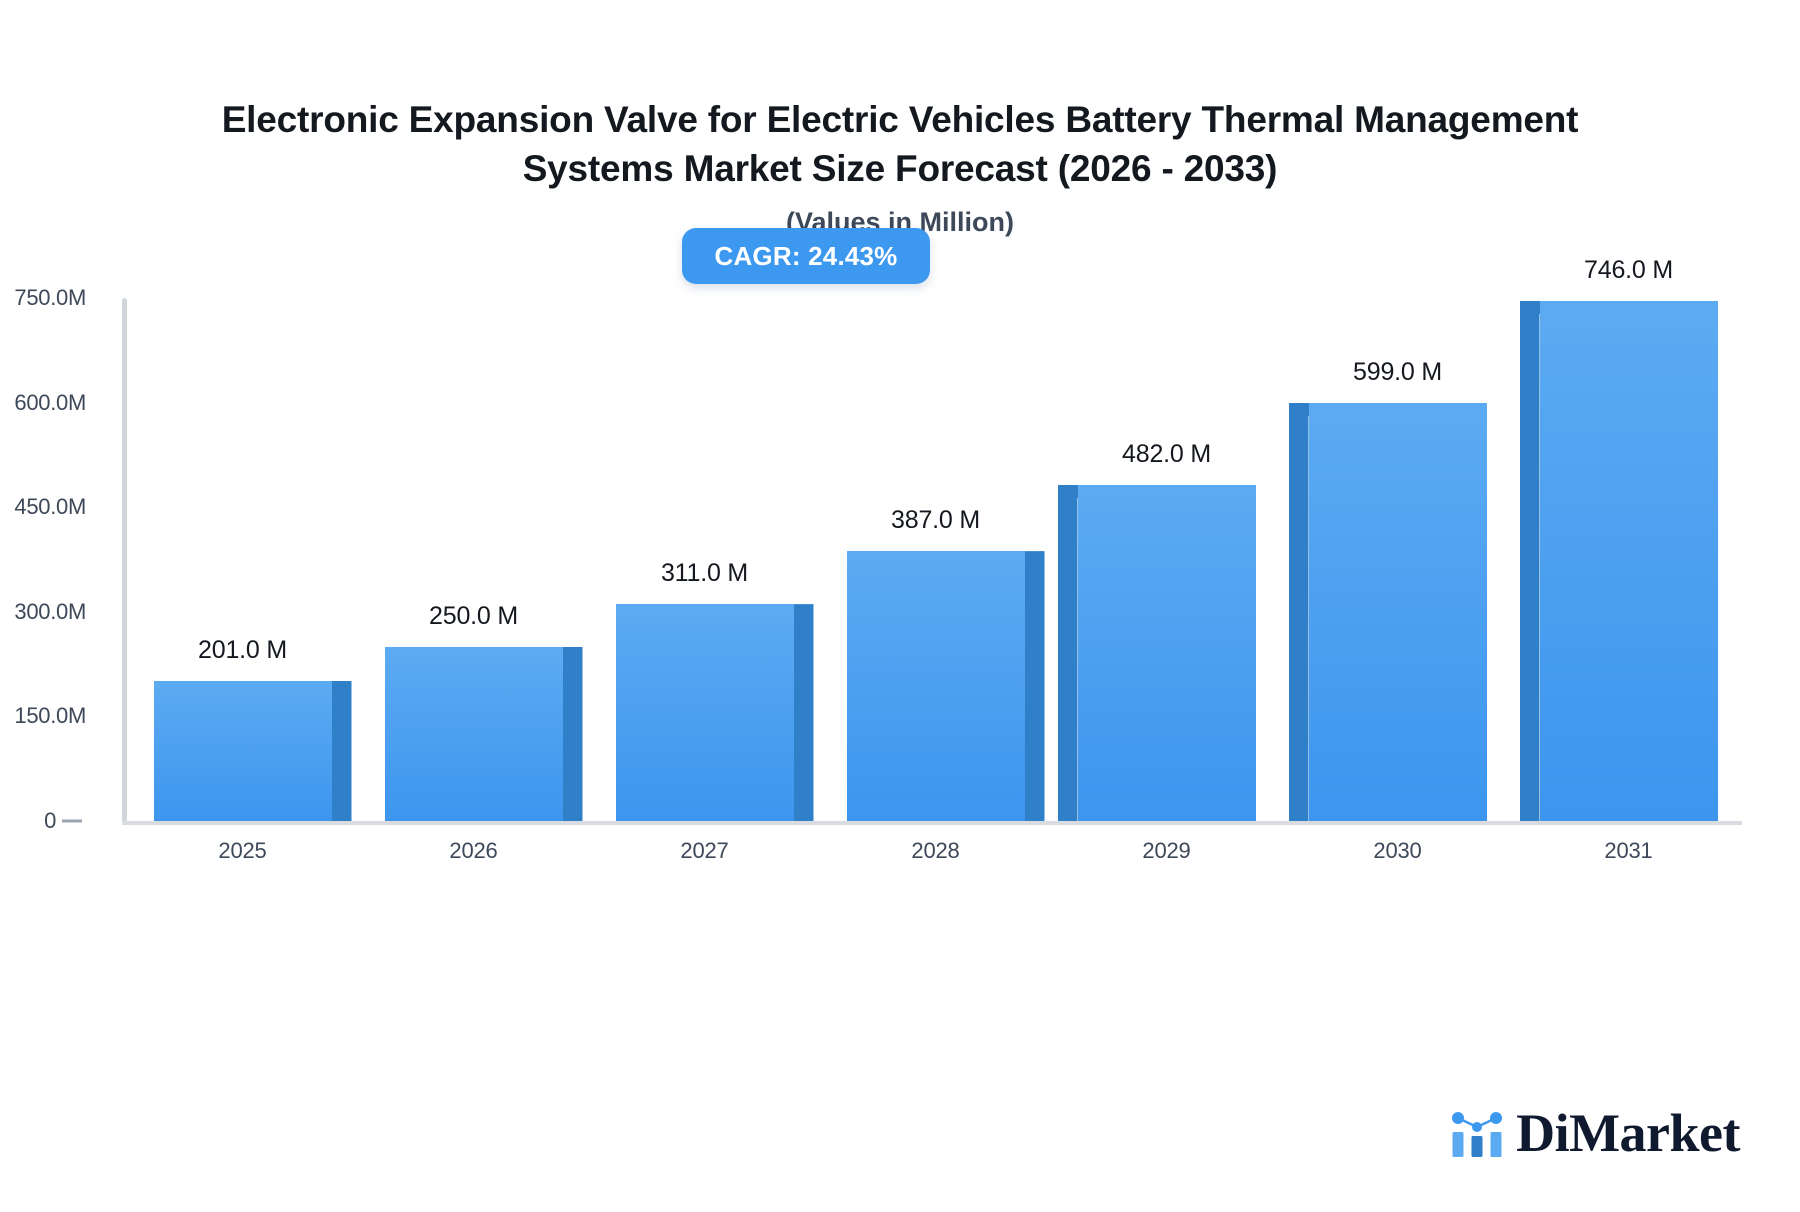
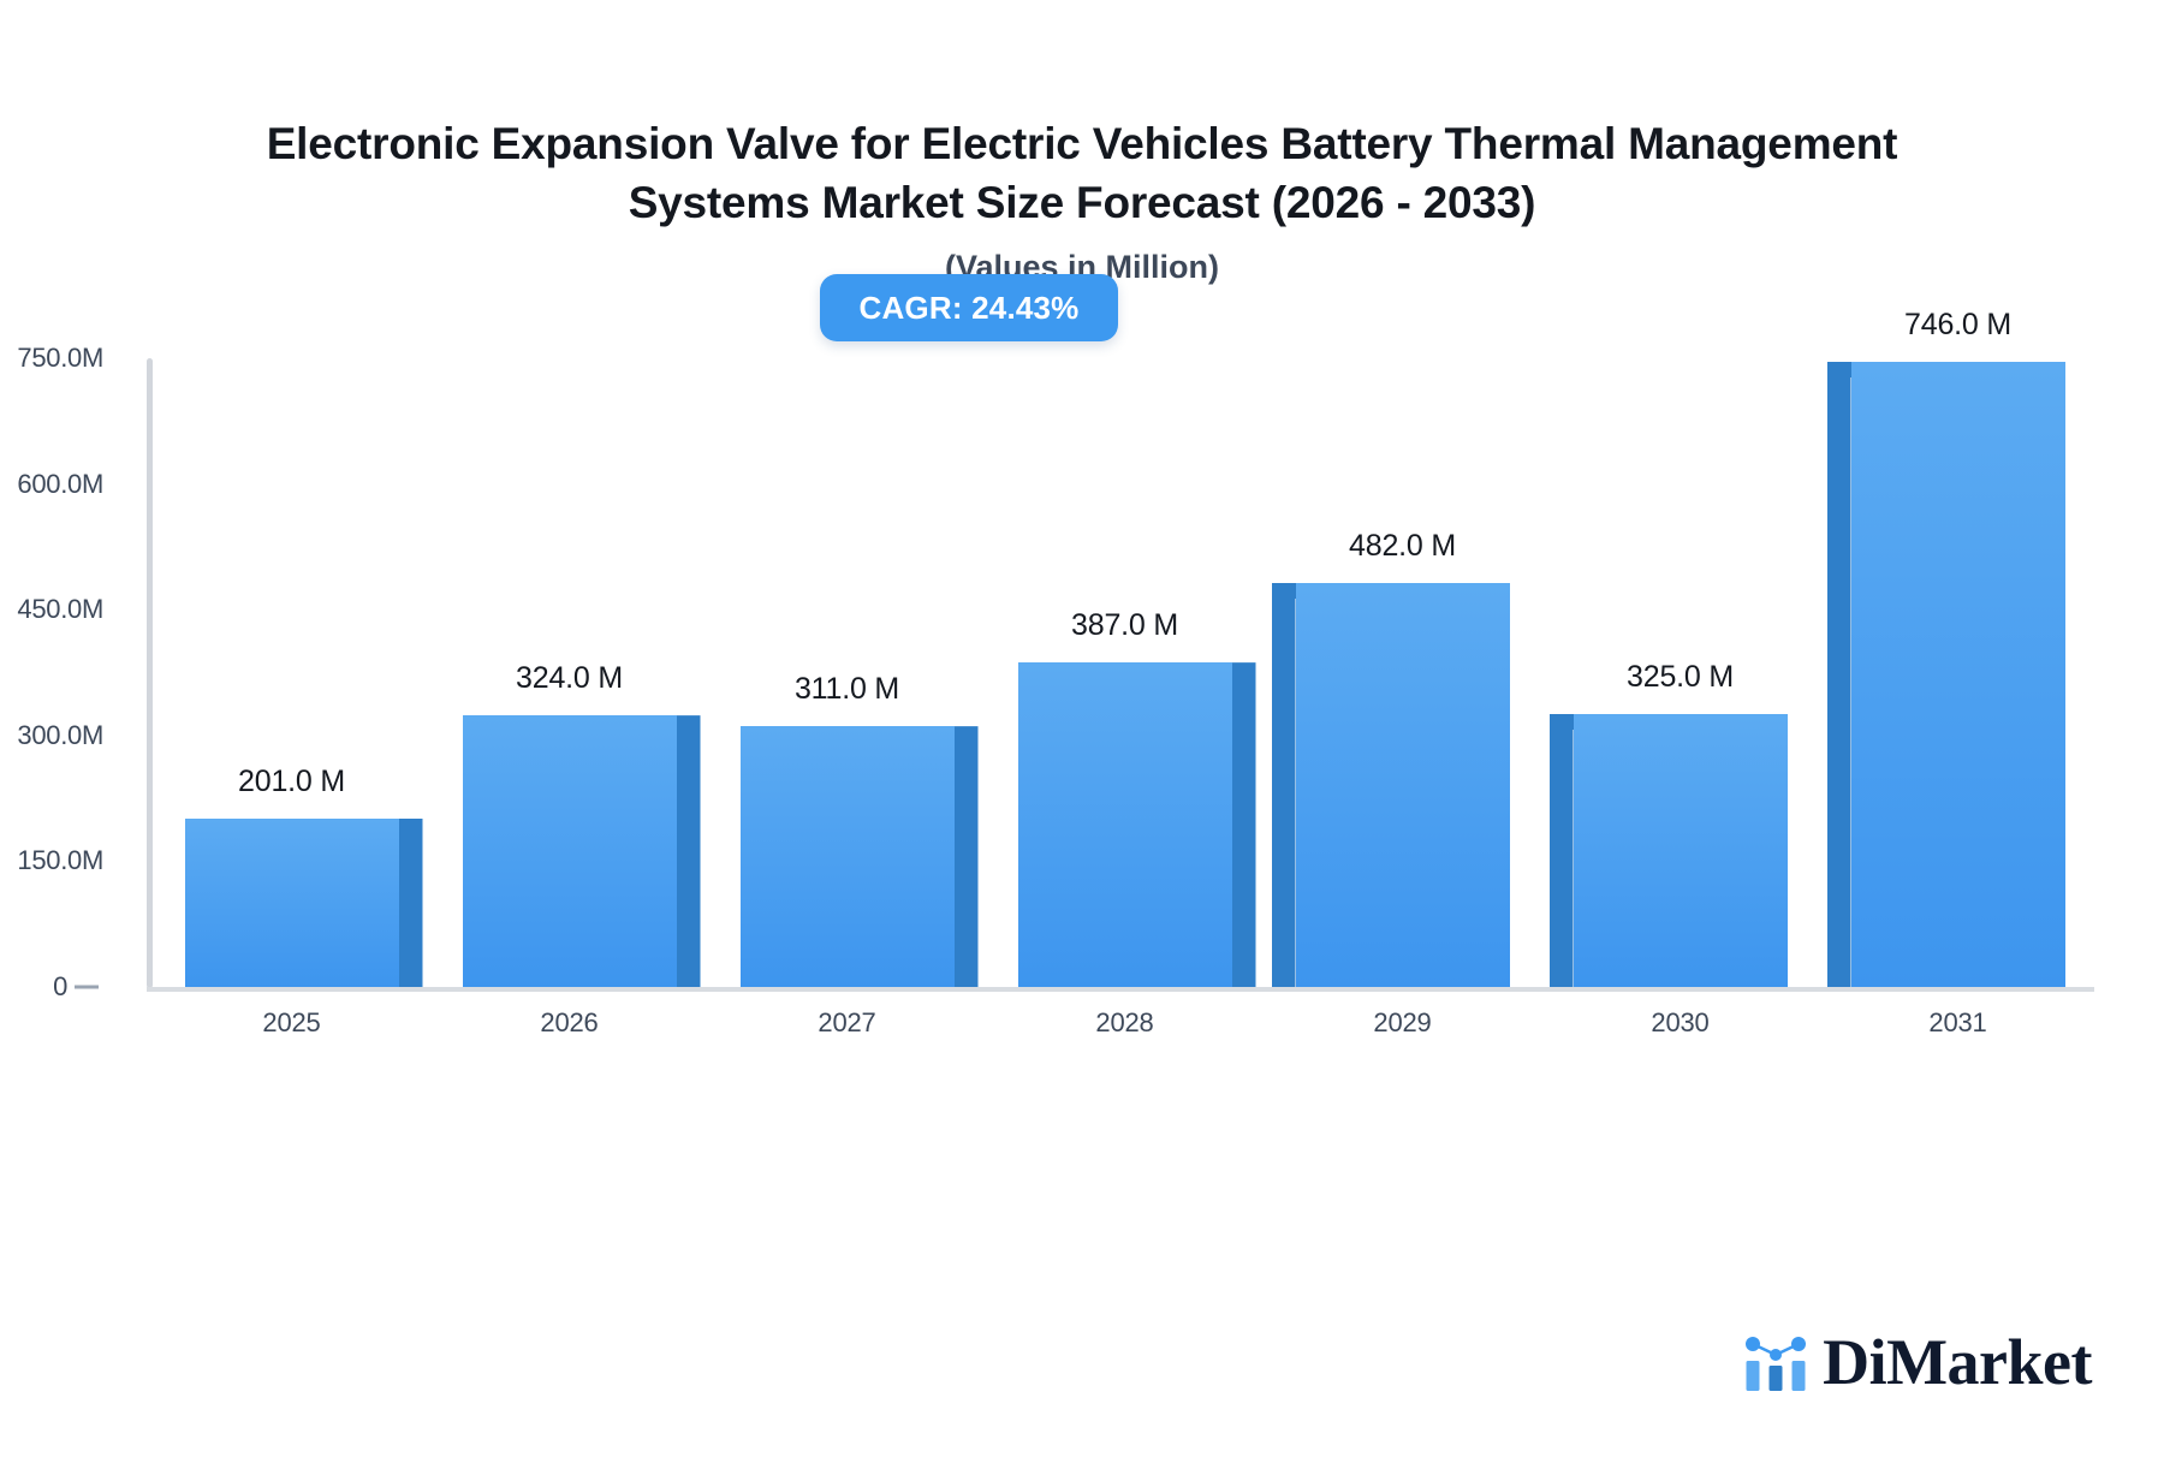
2026: 250.0 -> 324.0
2030: 599.0 -> 325.0
